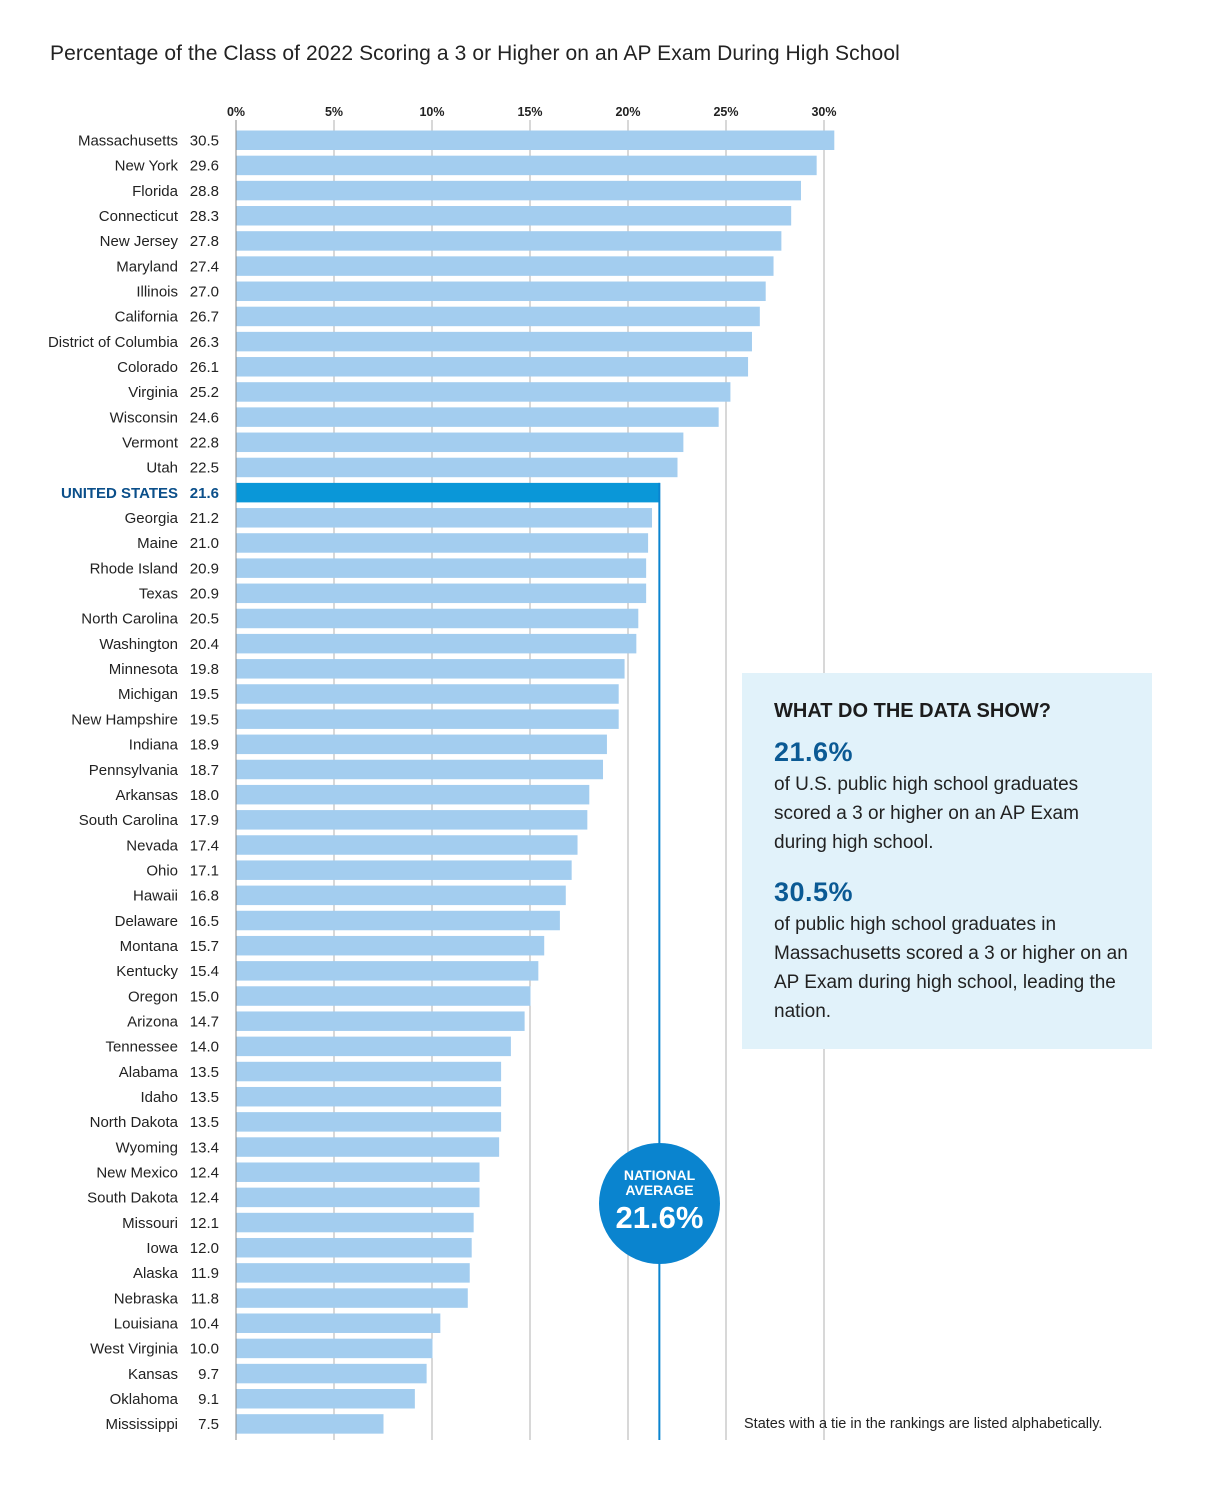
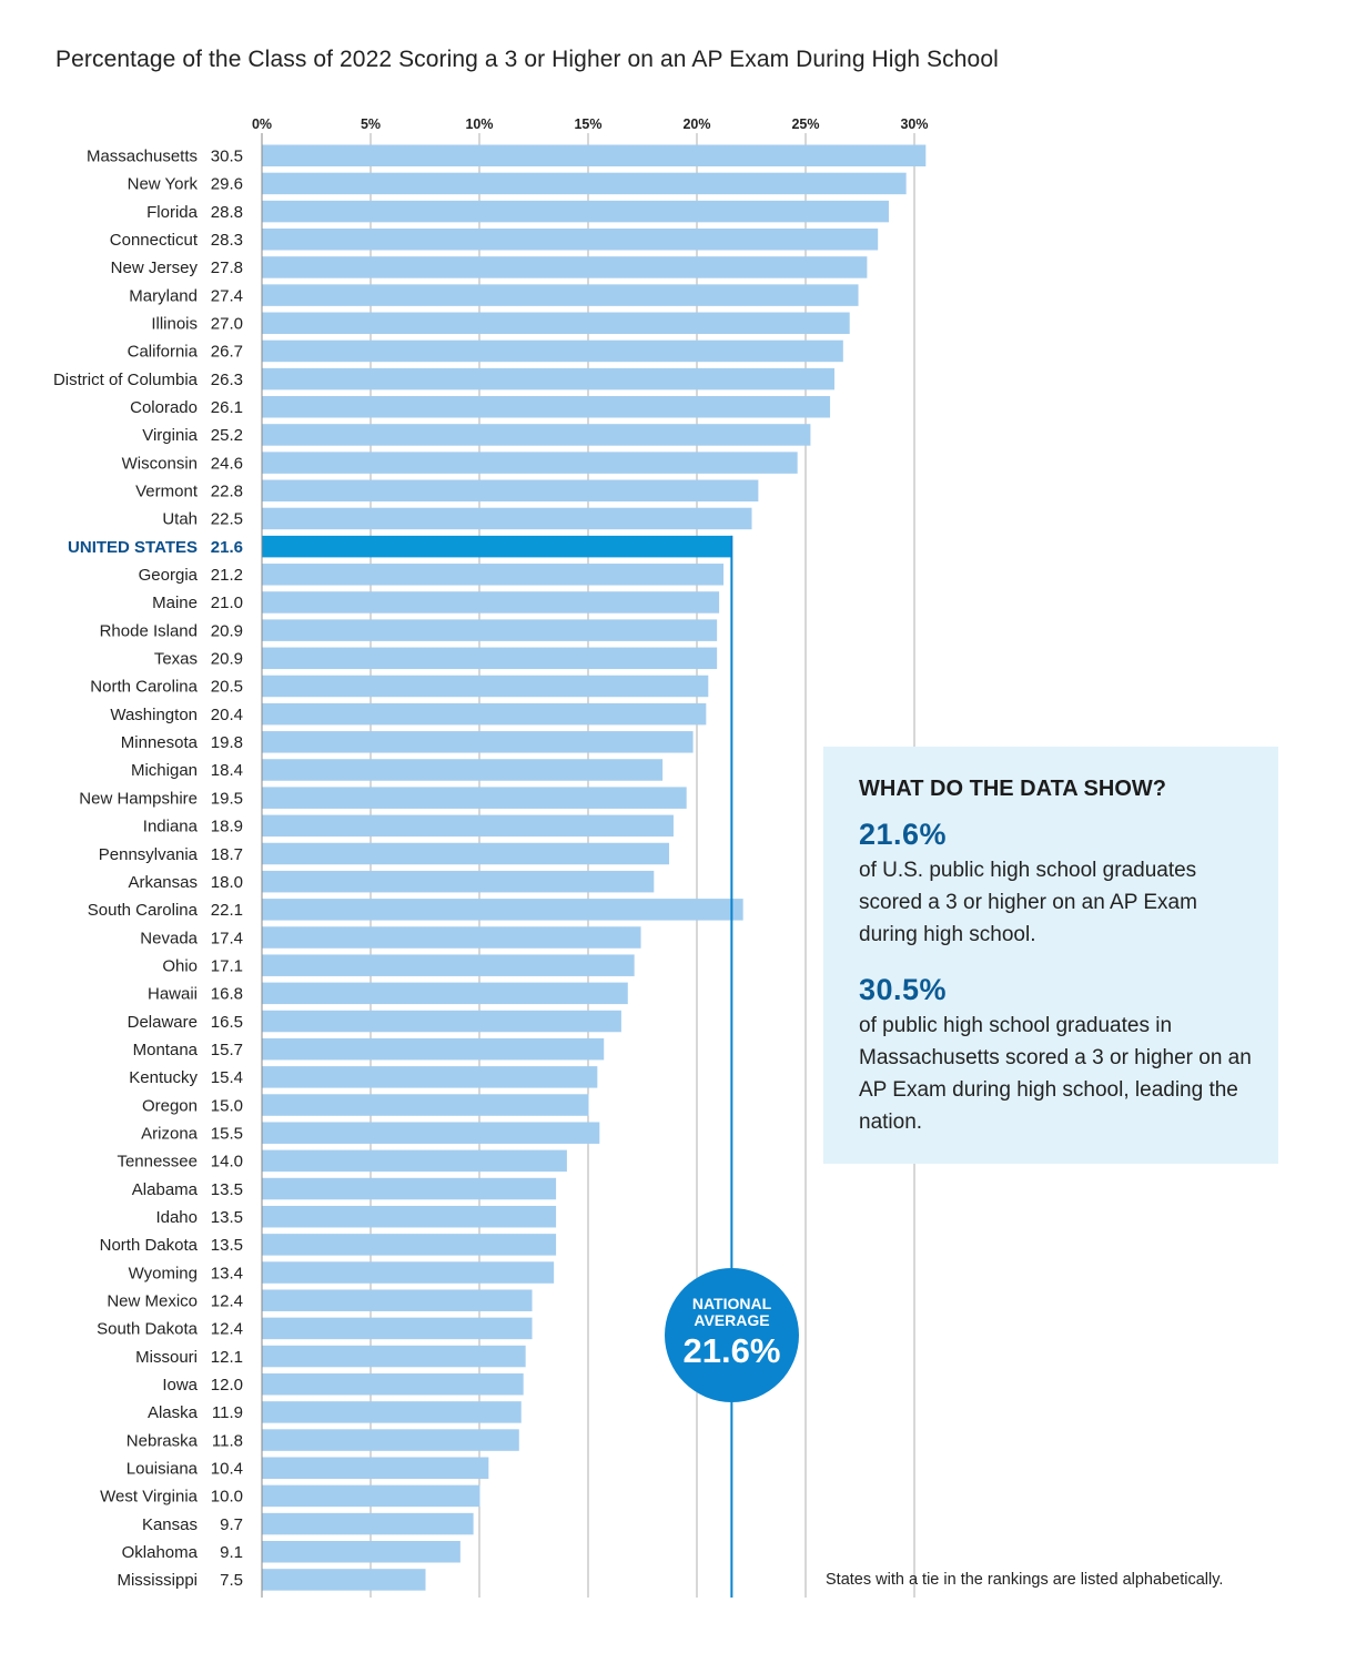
Michigan: 19.5 -> 18.4
South Carolina: 17.9 -> 22.1
Arizona: 14.7 -> 15.5
